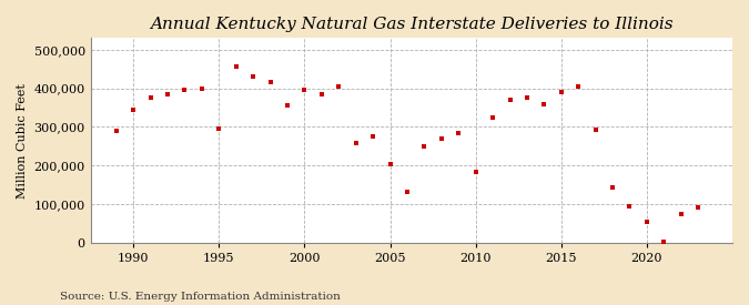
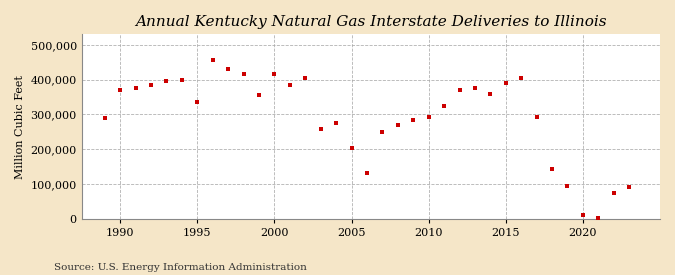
1990: 345,000 -> 370,000
1995: 295,000 -> 335,000
2000: 395,000 -> 415,000
2010: 185,000 -> 293,000
2020: 55,000 -> 12,000
